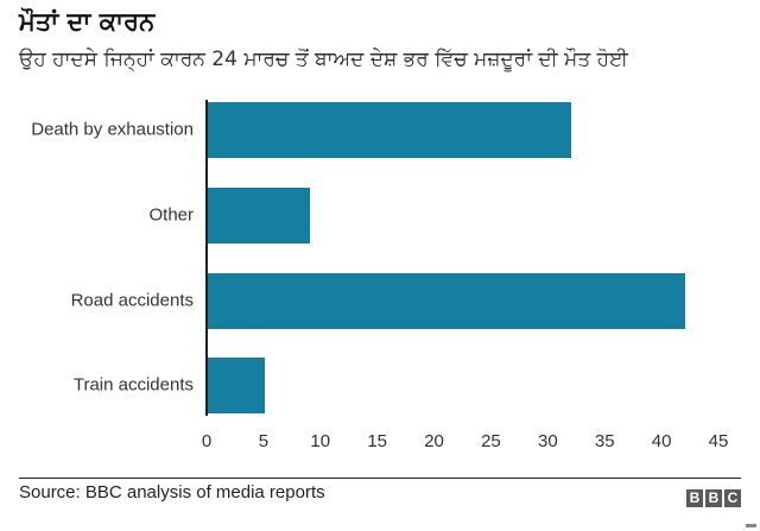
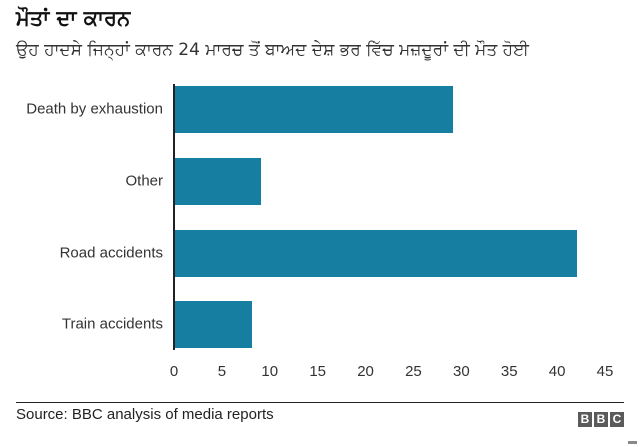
Death by exhaustion: 32 -> 29
Train accidents: 5 -> 8
